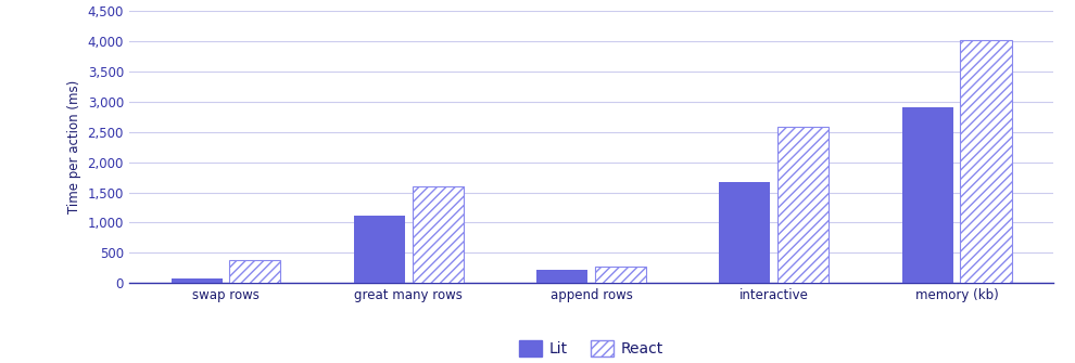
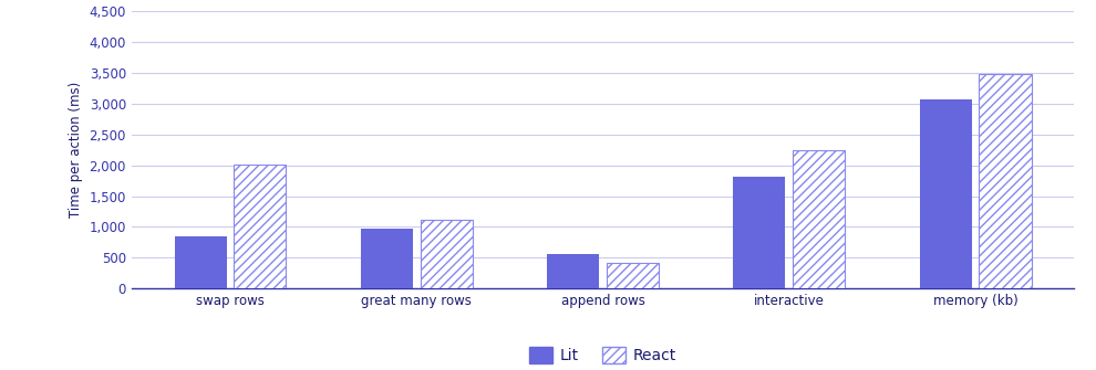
Lit/swap rows: 80 -> 840
React/swap rows: 390 -> 2,020
Lit/great many rows: 1,120 -> 980
React/great many rows: 1,600 -> 1,120
Lit/append rows: 220 -> 560
React/append rows: 280 -> 420
Lit/interactive: 1,670 -> 1,820
React/interactive: 2,590 -> 2,240
Lit/memory (kb): 2,900 -> 3,060
React/memory (kb): 4,020 -> 3,480
